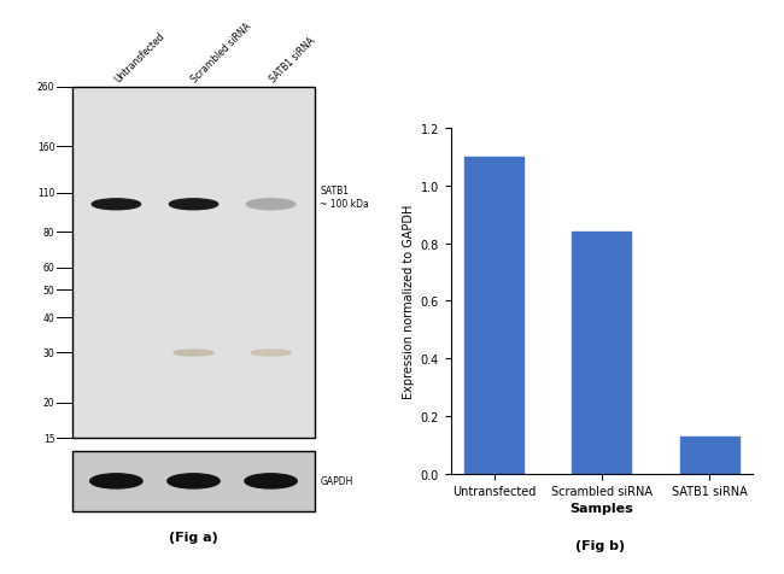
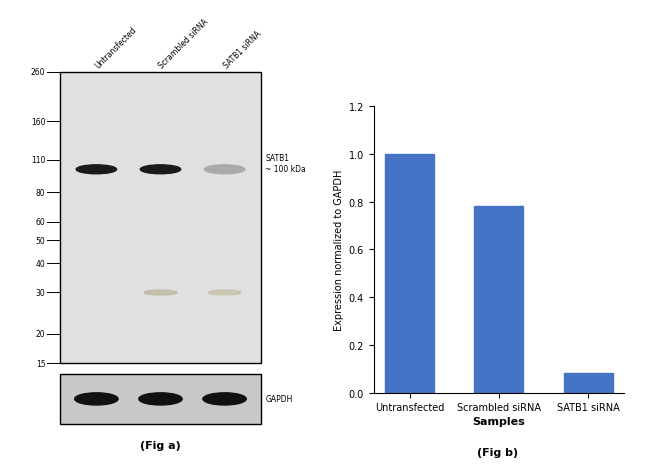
Untransfected: 1.10 -> 1.00
Scrambled siRNA: 0.84 -> 0.78
SATB1 siRNA: 0.13 -> 0.08
